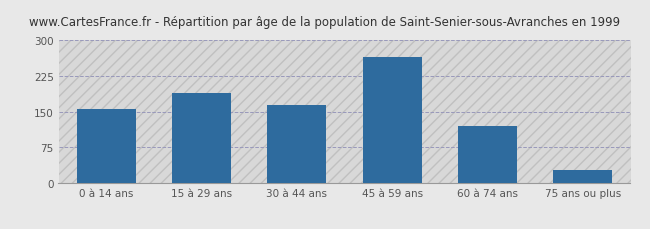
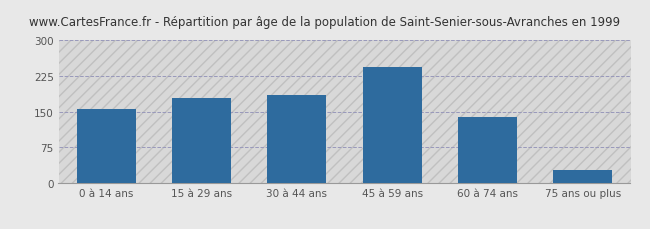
15 à 29 ans: 190 -> 178
30 à 44 ans: 165 -> 185
45 à 59 ans: 265 -> 243
60 à 74 ans: 120 -> 138
